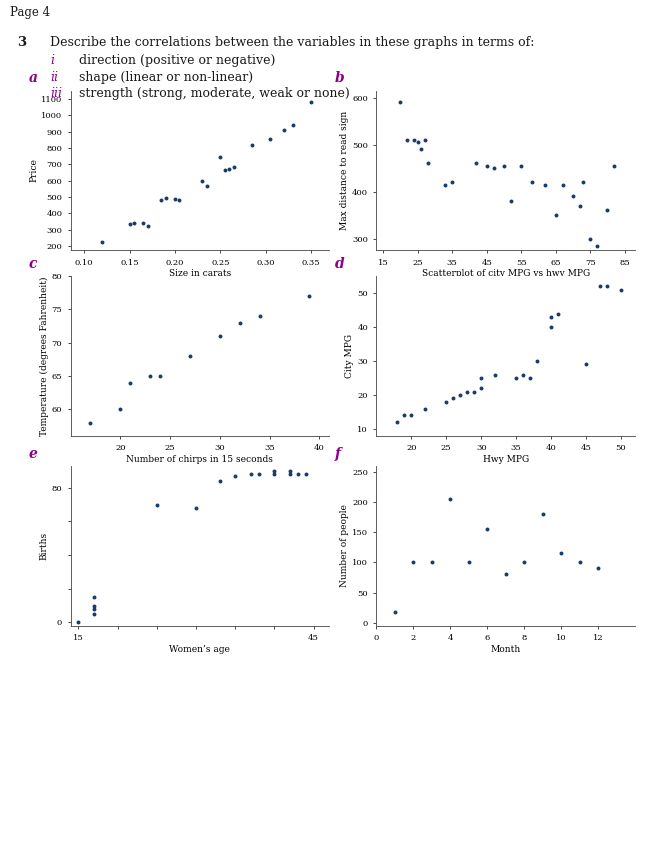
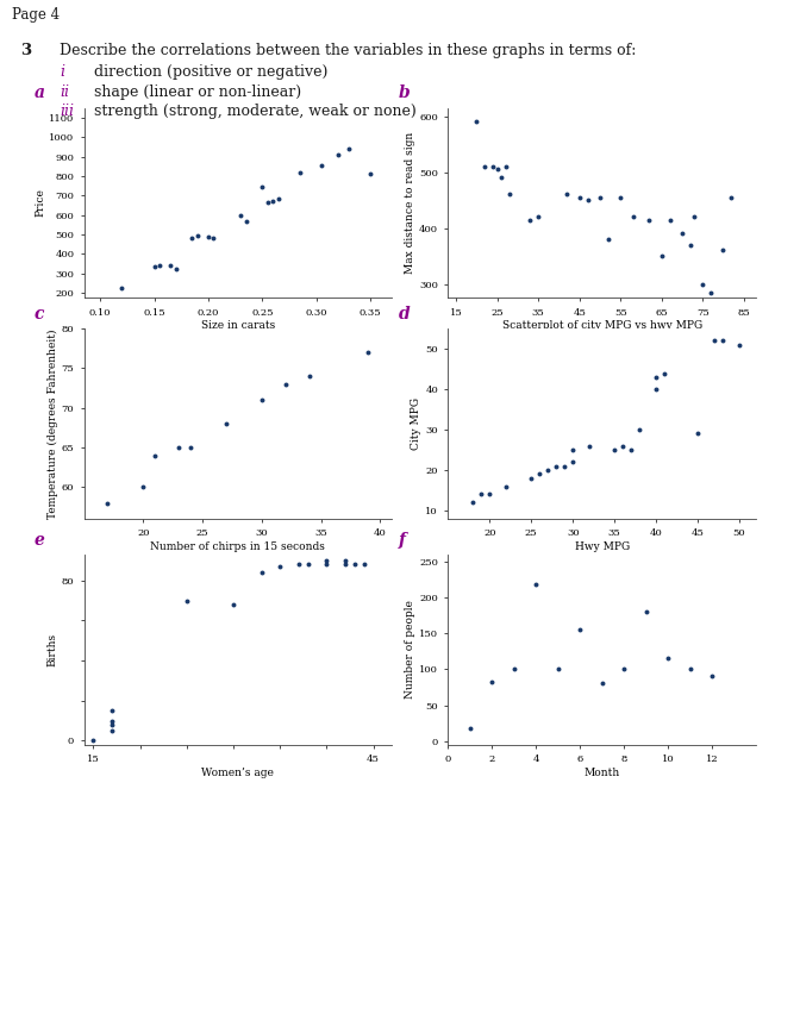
0.35: 1080 -> 810
2: 100 -> 82
4: 205 -> 218
